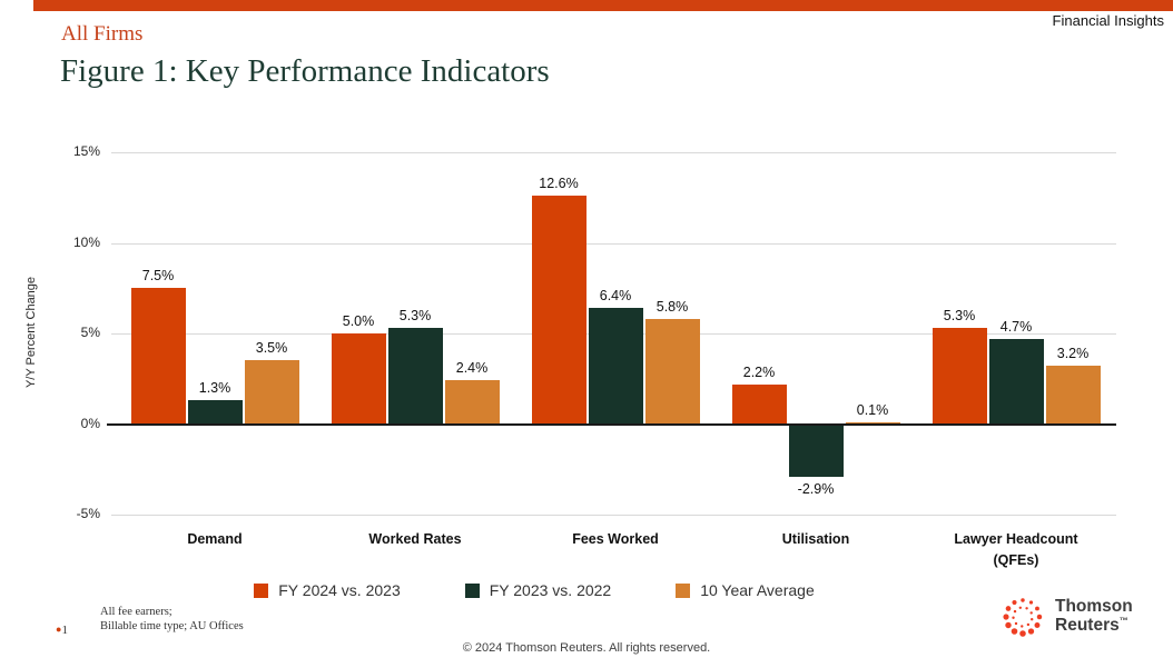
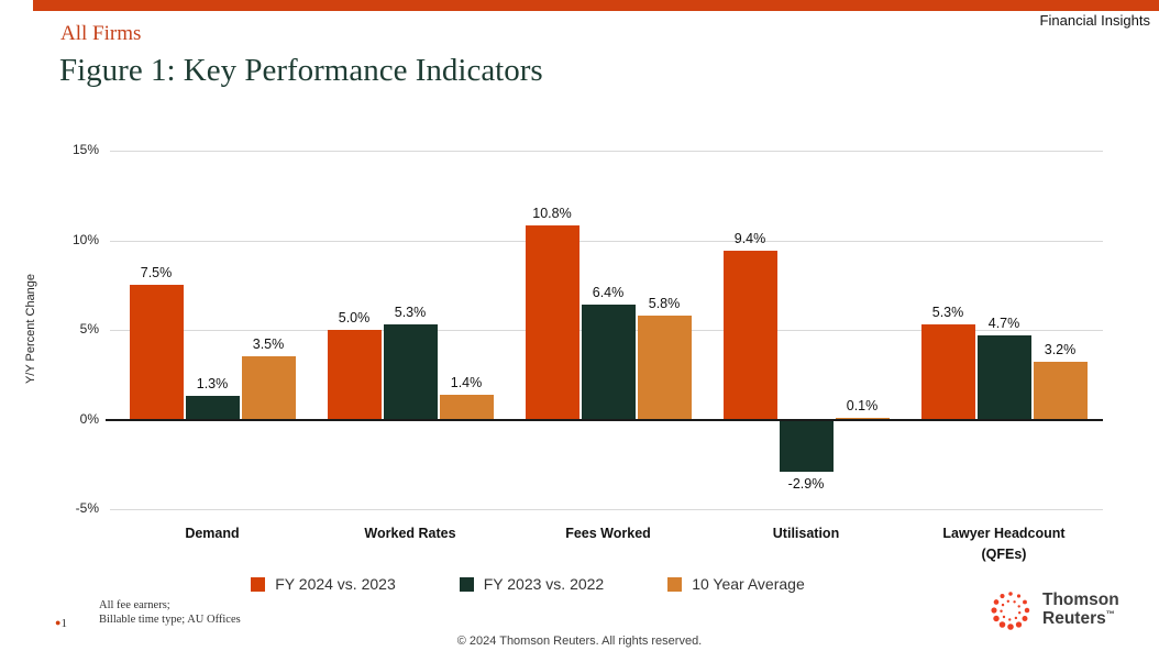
10 Year Average/Worked Rates: 2.4% -> 1.4%
FY 2024 vs. 2023/Fees Worked: 12.6% -> 10.8%
FY 2024 vs. 2023/Utilisation: 2.2% -> 9.4%
